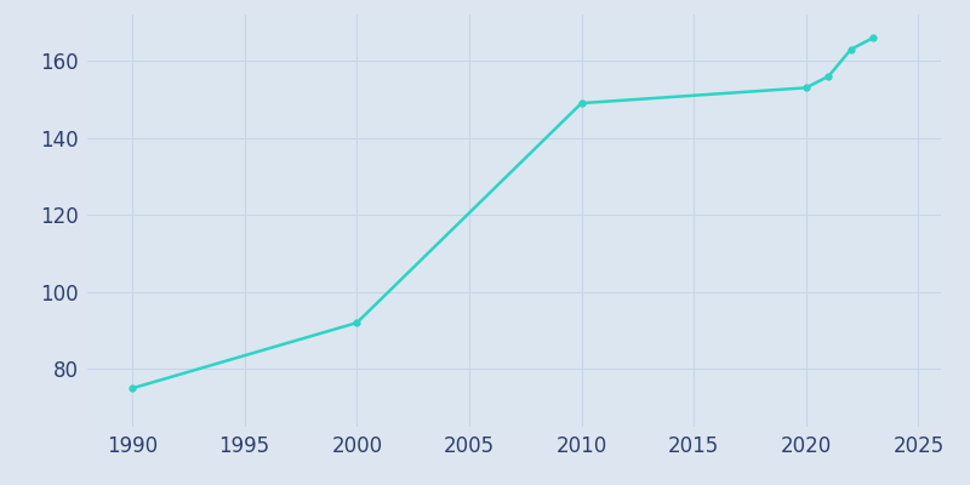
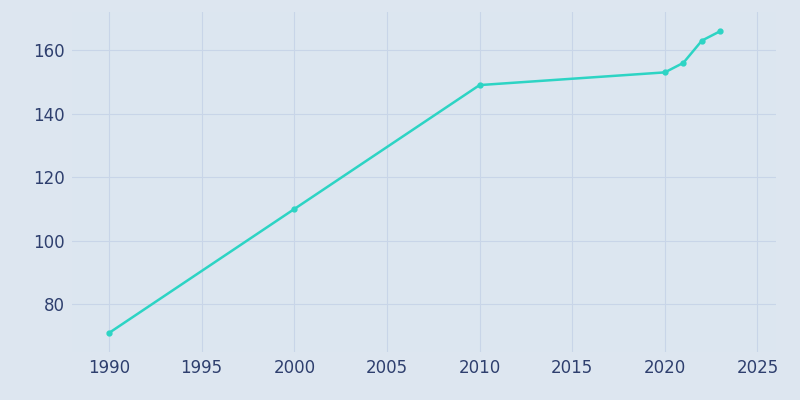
1990: 75 -> 71
2000: 92 -> 110
